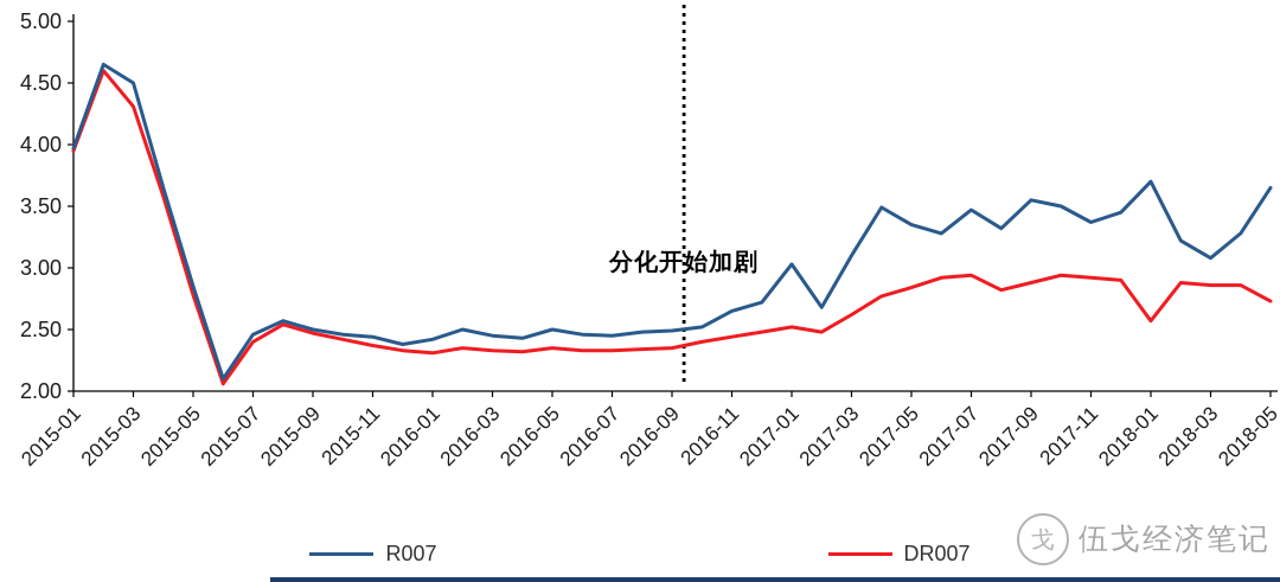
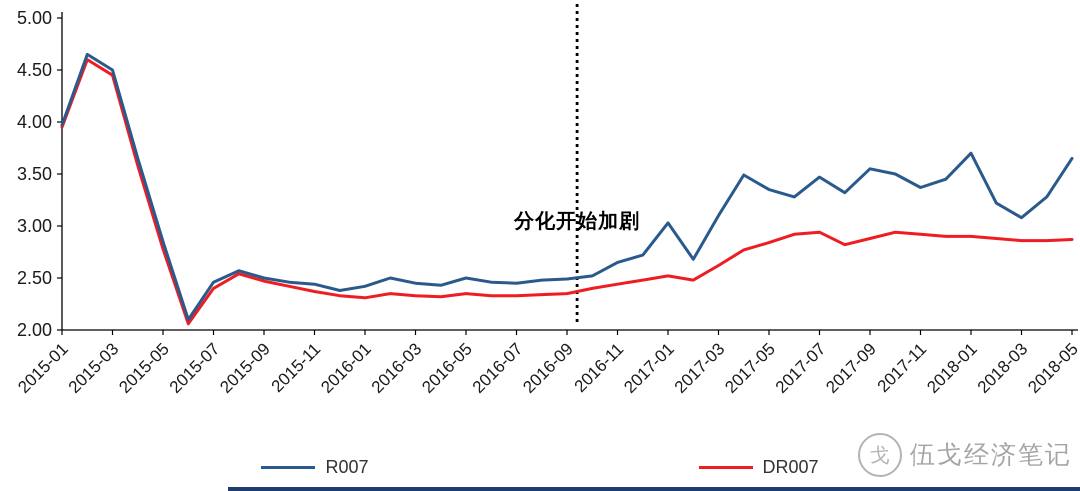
DR007/2015-03: 4.31 -> 4.45
DR007/2018-01: 2.57 -> 2.90
DR007/2018-05: 2.73 -> 2.87
